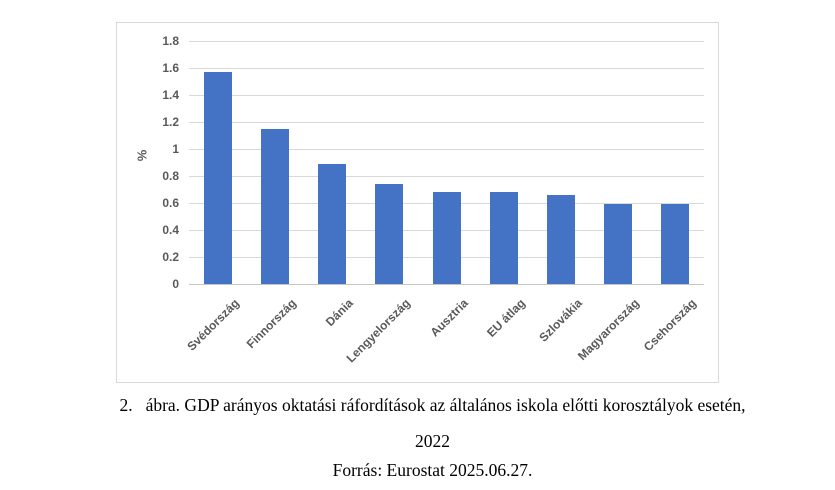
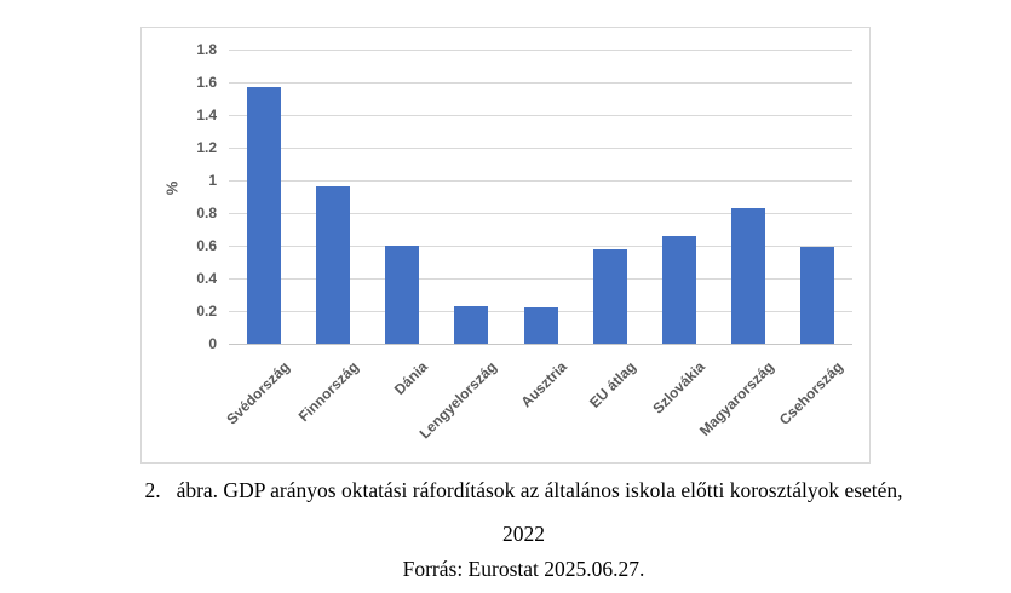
Finnország: 1.15 -> 0.96
Dánia: 0.89 -> 0.60
Lengyelország: 0.74 -> 0.23
Ausztria: 0.68 -> 0.22
EU átlag: 0.68 -> 0.58
Magyarország: 0.59 -> 0.83
